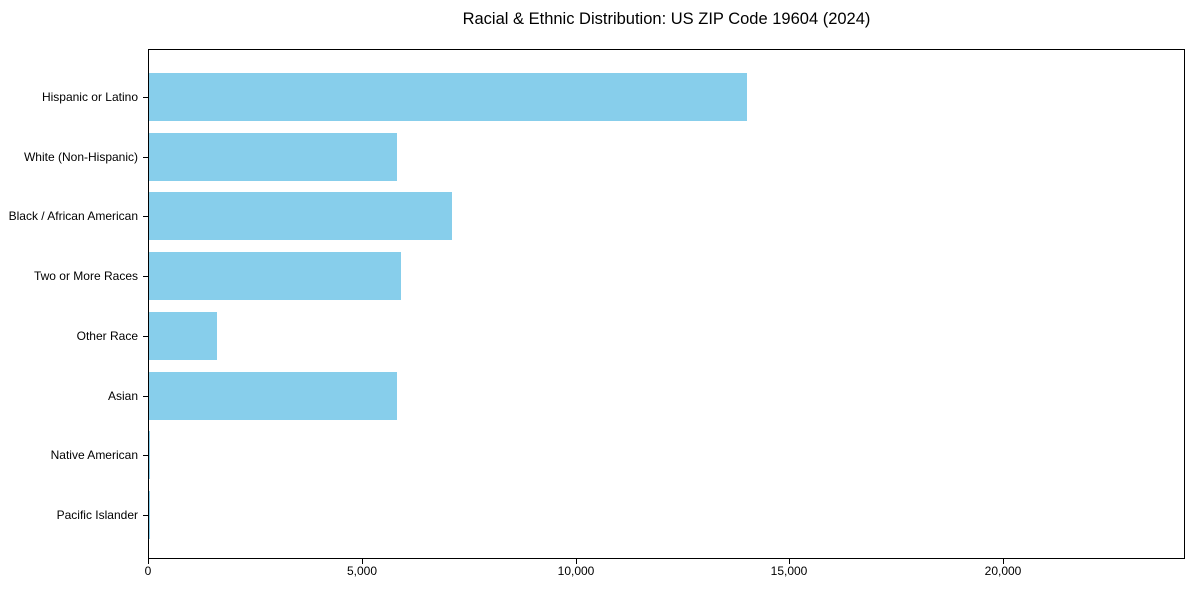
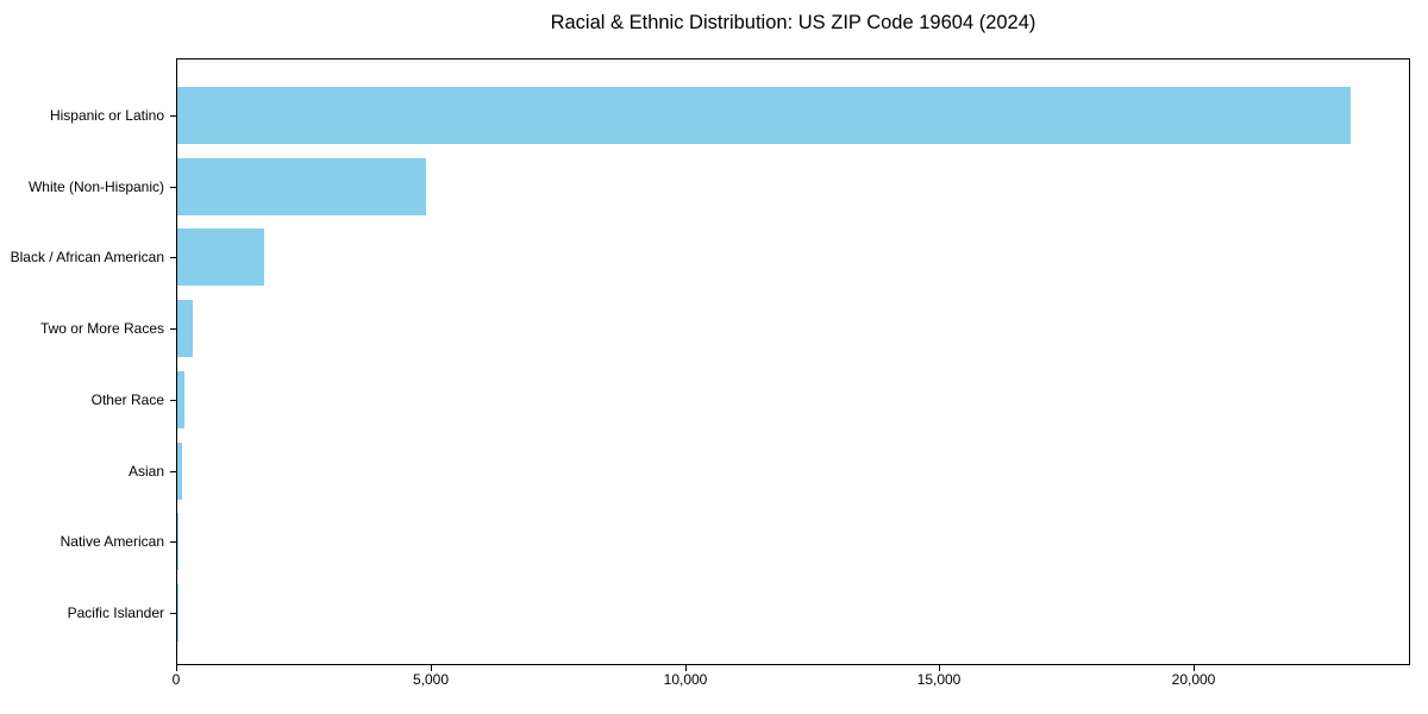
Hispanic or Latino: 14000 -> 23100
White (Non-Hispanic): 5800 -> 4900
Black / African American: 7100 -> 1700
Two or More Races: 5900 -> 300
Other Race: 1600 -> 100
Asian: 5800 -> 100
